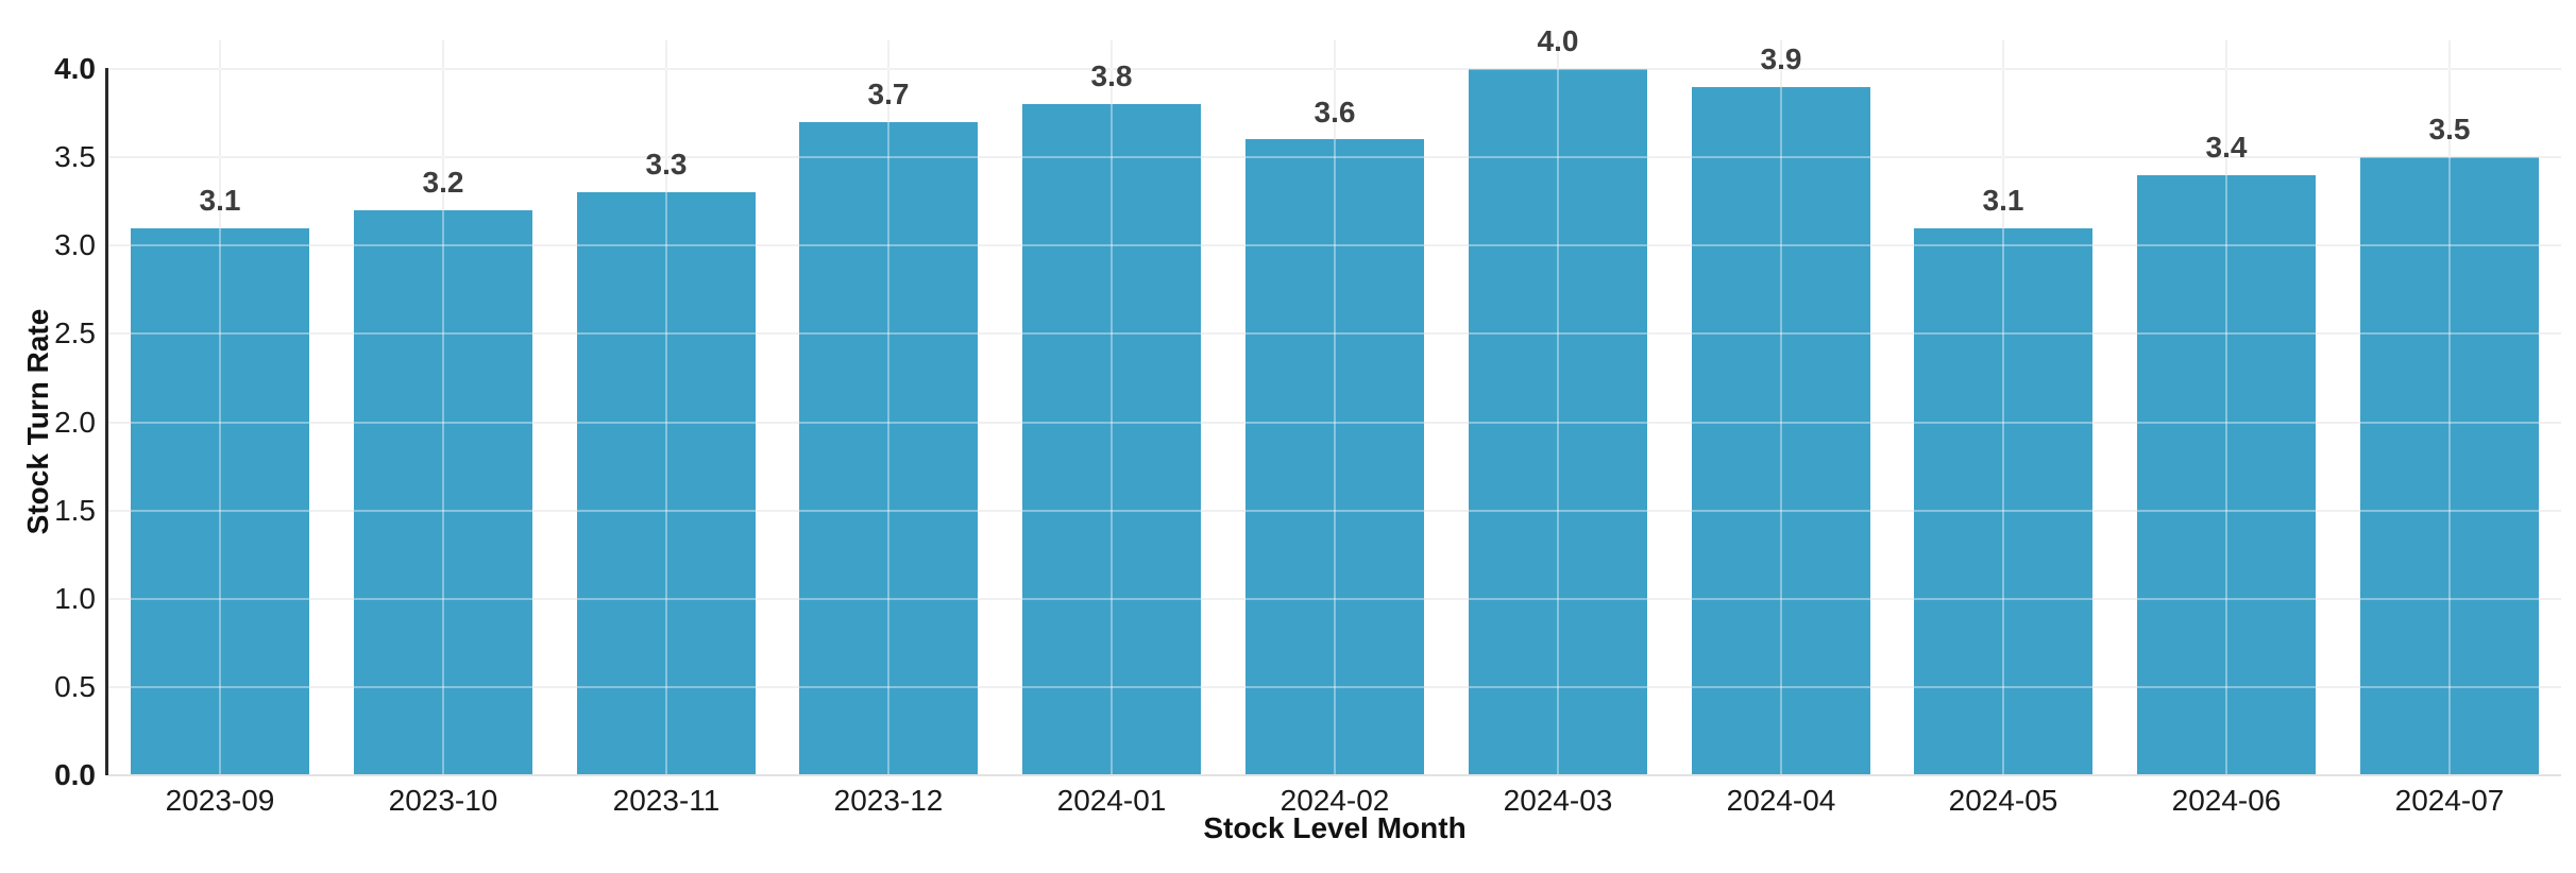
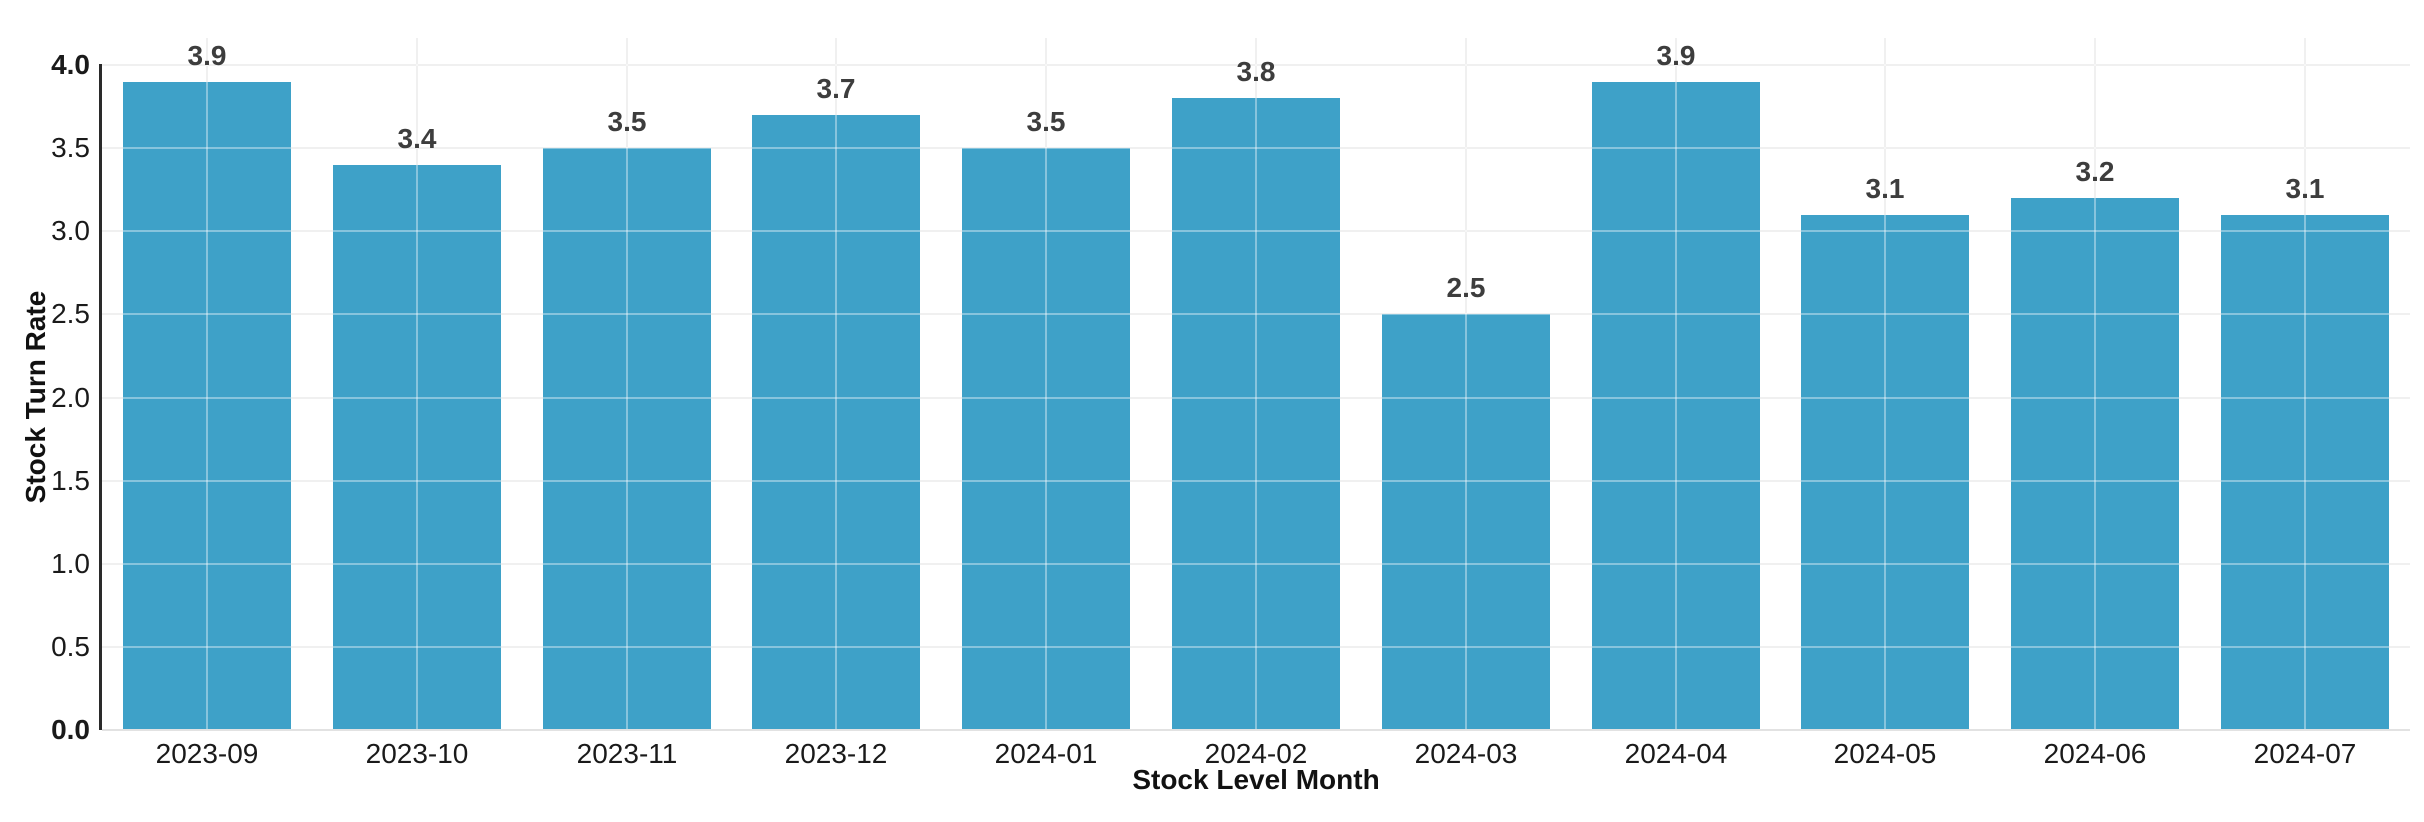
2023-09: 3.1 -> 3.9
2023-10: 3.2 -> 3.4
2023-11: 3.3 -> 3.5
2024-01: 3.8 -> 3.5
2024-02: 3.6 -> 3.8
2024-03: 4.0 -> 2.5
2024-06: 3.4 -> 3.2
2024-07: 3.5 -> 3.1
